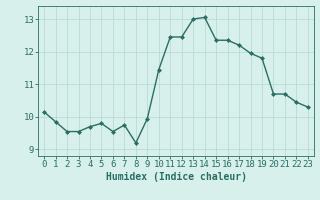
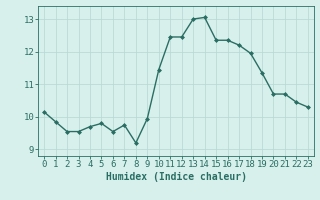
19: 11.80 -> 11.35
